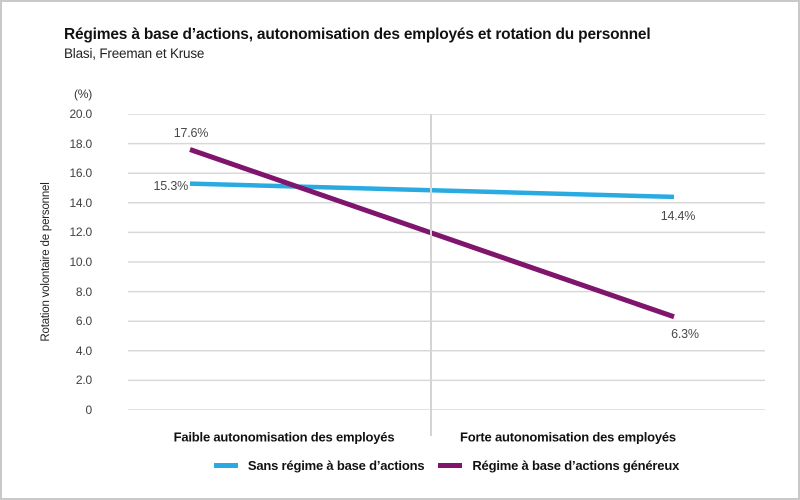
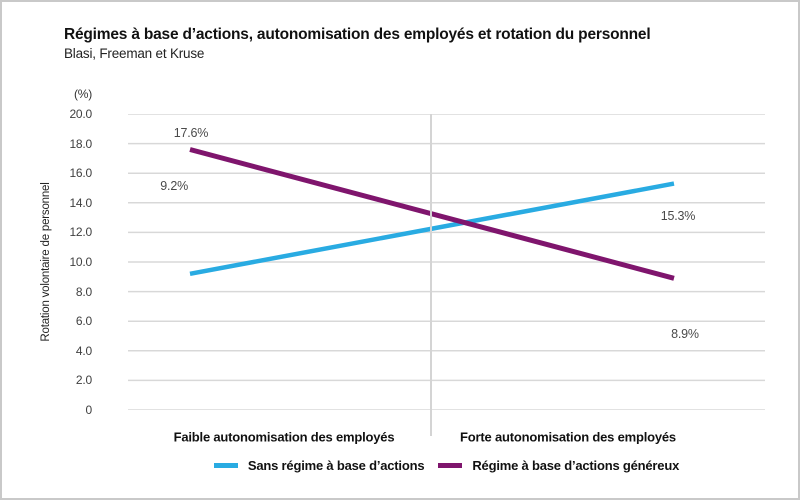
Sans régime à base d’actions/Faible autonomisation des employés: 15.3% -> 9.2%
Sans régime à base d’actions/Forte autonomisation des employés: 14.4% -> 15.3%
Régime à base d’actions généreux/Forte autonomisation des employés: 6.3% -> 8.9%
